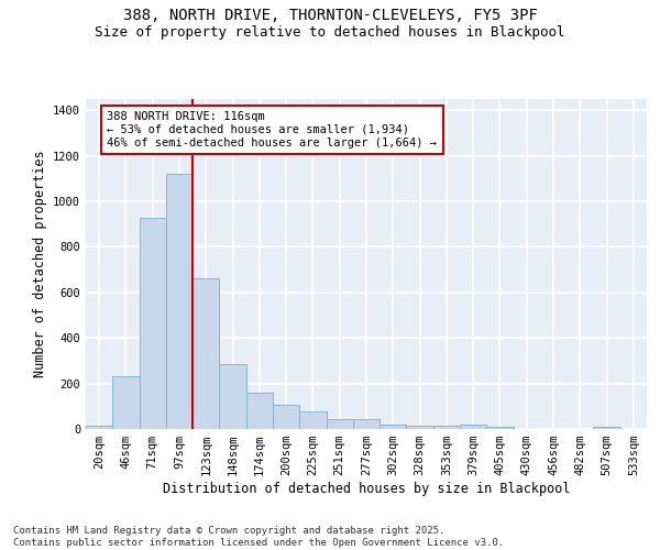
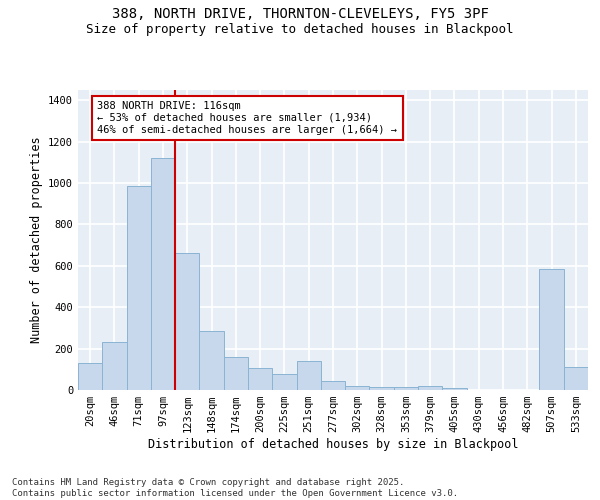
20sqm: 15 -> 130
71sqm: 930 -> 985
251sqm: 42 -> 140
507sqm: 8 -> 585
533sqm: 2 -> 110
